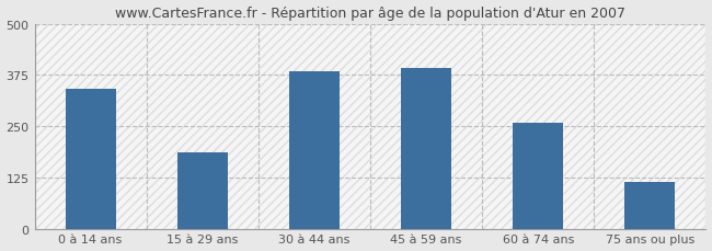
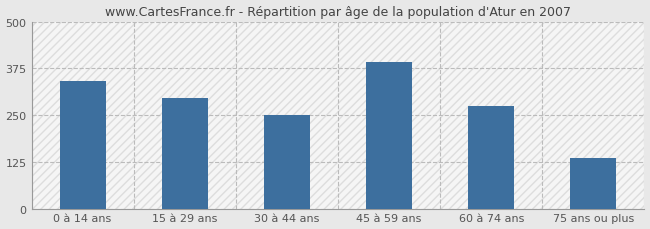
15 à 29 ans: 185 -> 295
30 à 44 ans: 383 -> 250
60 à 74 ans: 258 -> 275
75 ans ou plus: 113 -> 135
